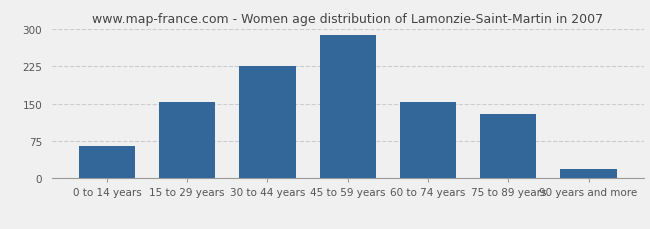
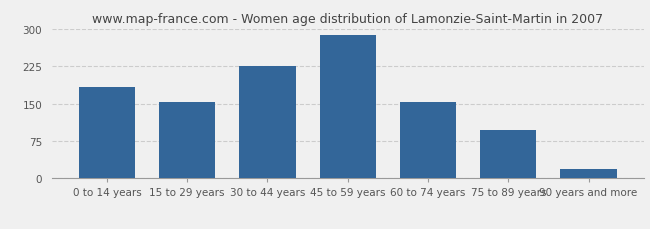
0 to 14 years: 65 -> 183
75 to 89 years: 130 -> 98
